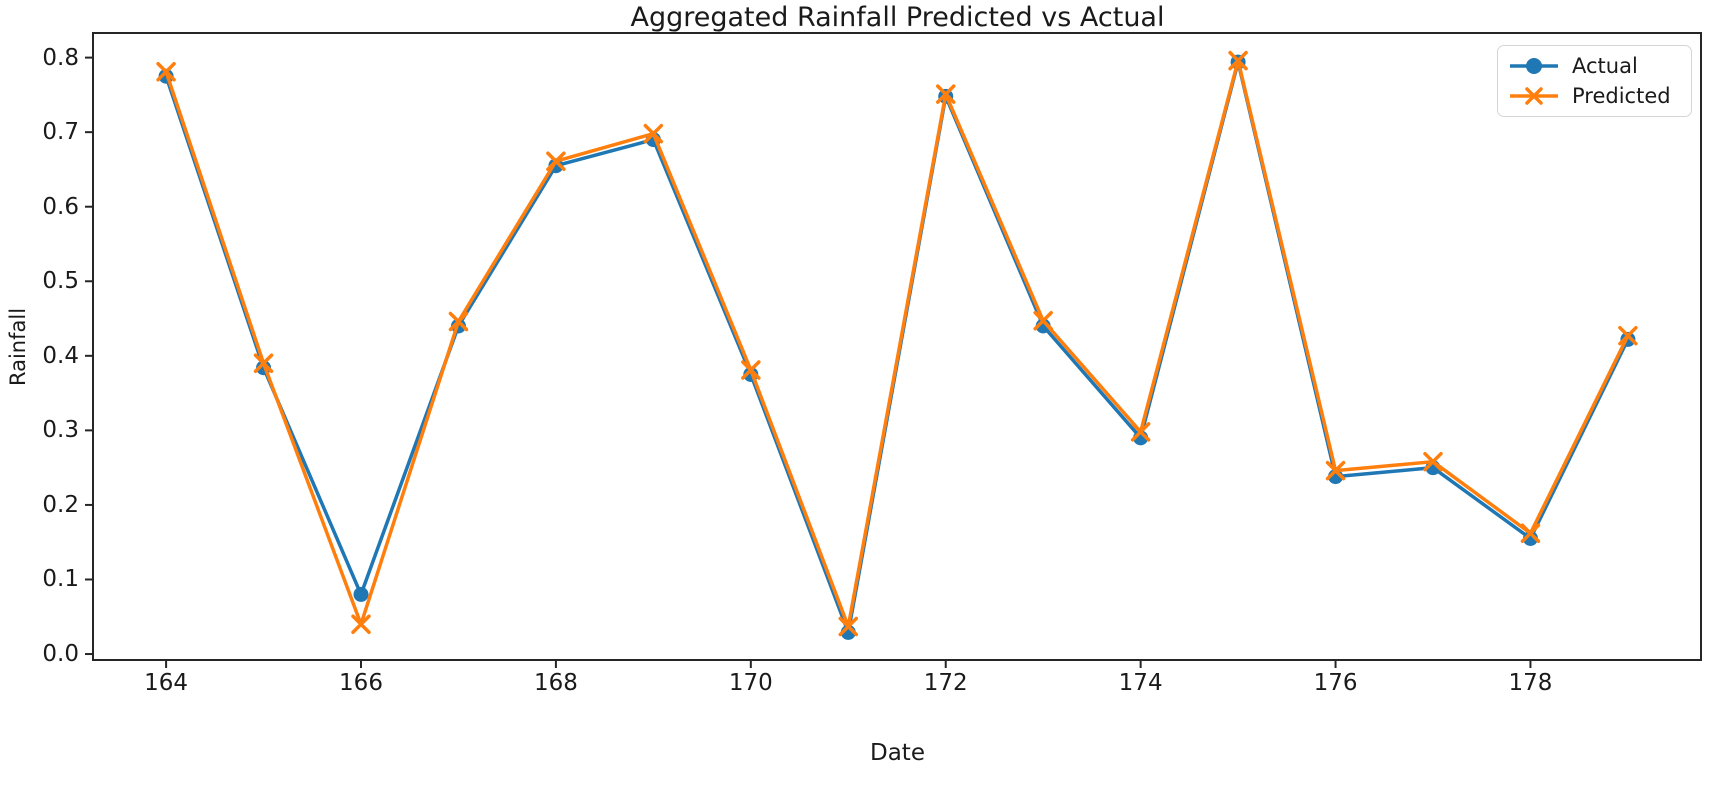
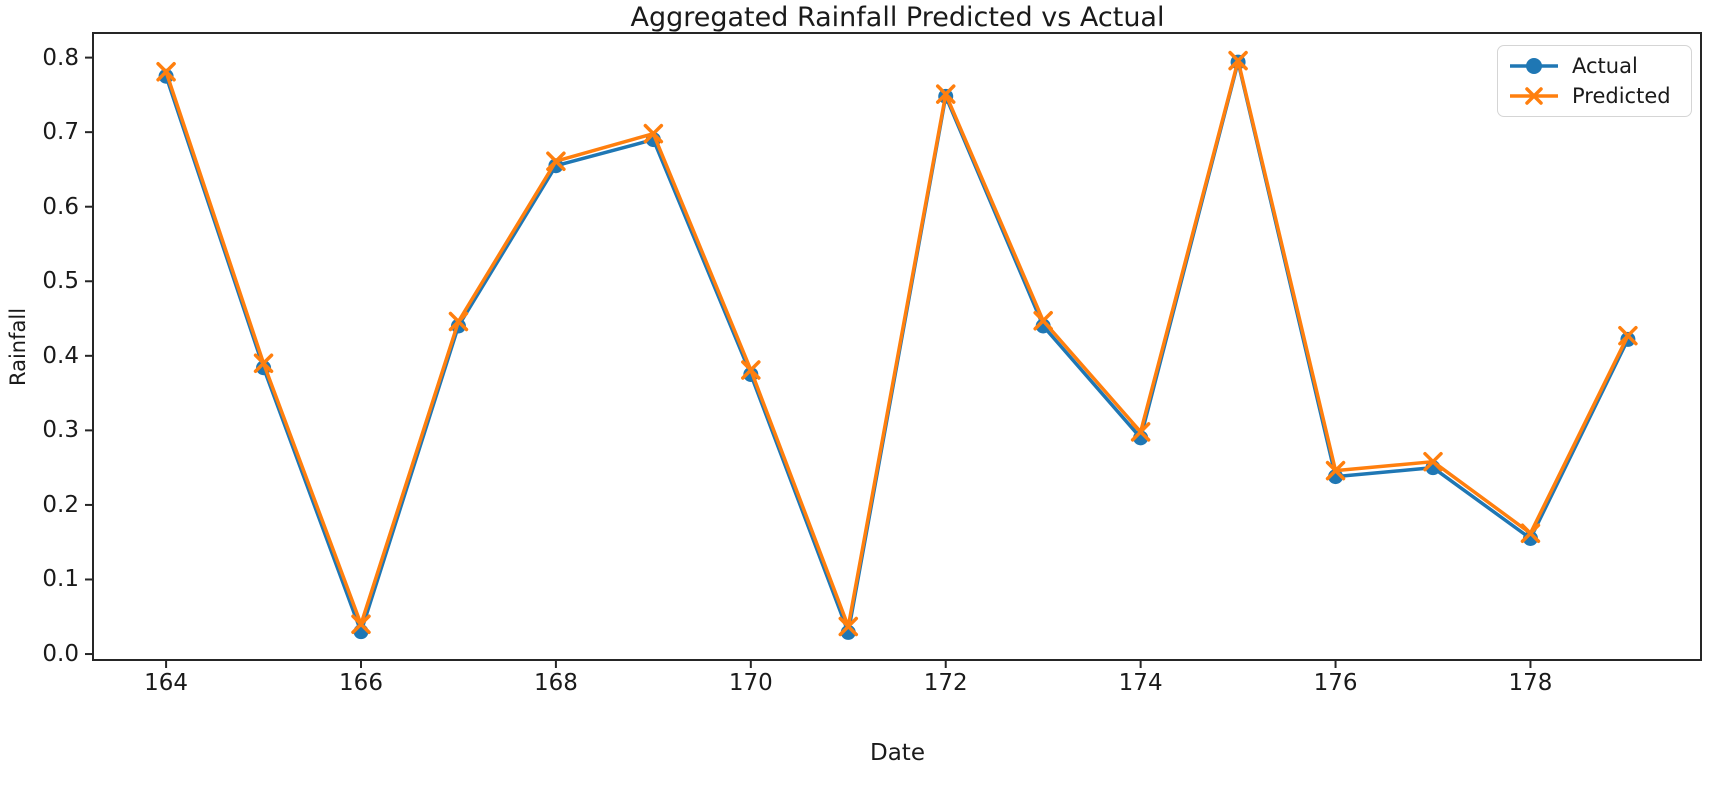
Actual/166: 0.08 -> 0.03
